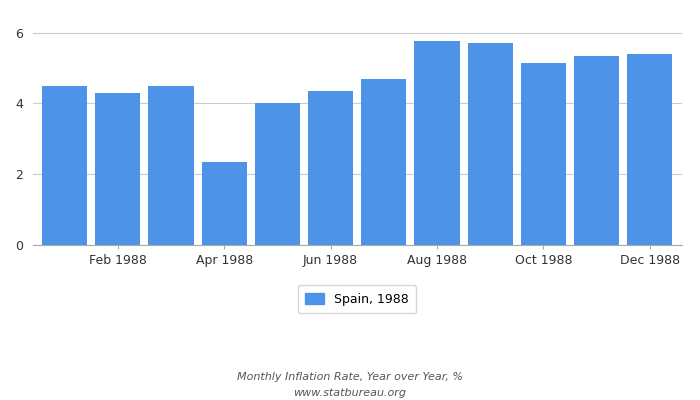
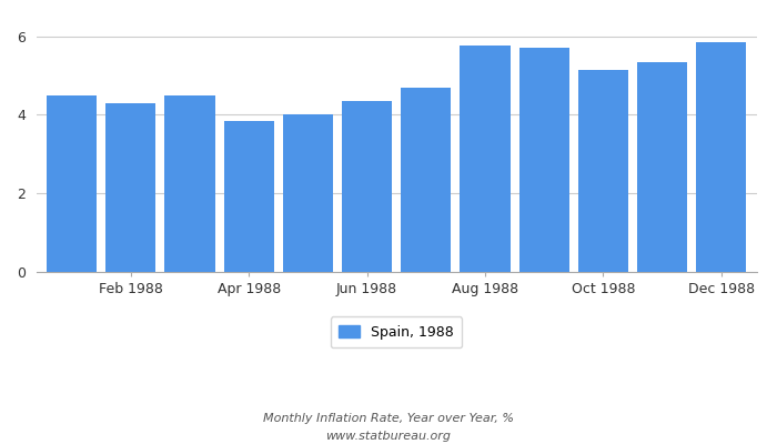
Apr 1988: 2.35 -> 3.85
Dec 1988: 5.40 -> 5.85
